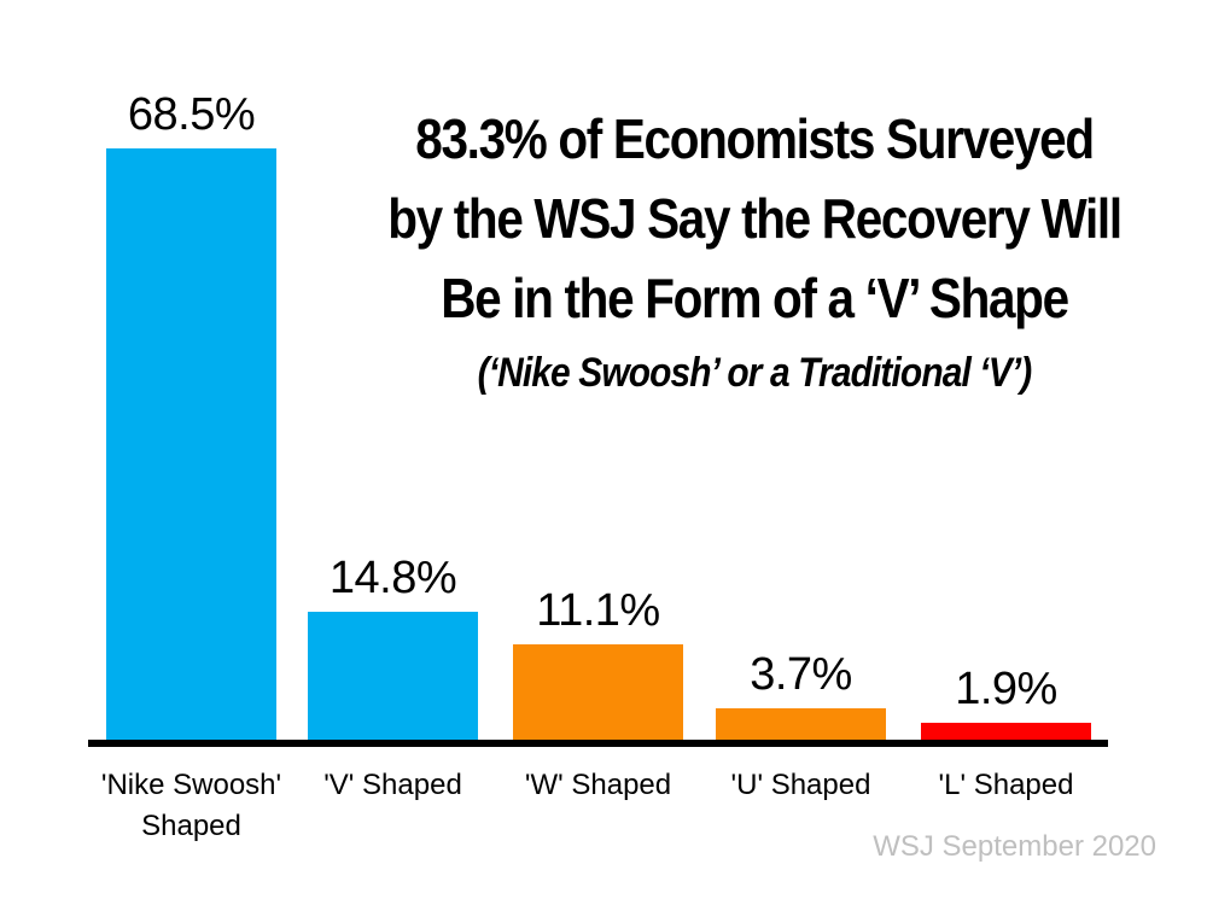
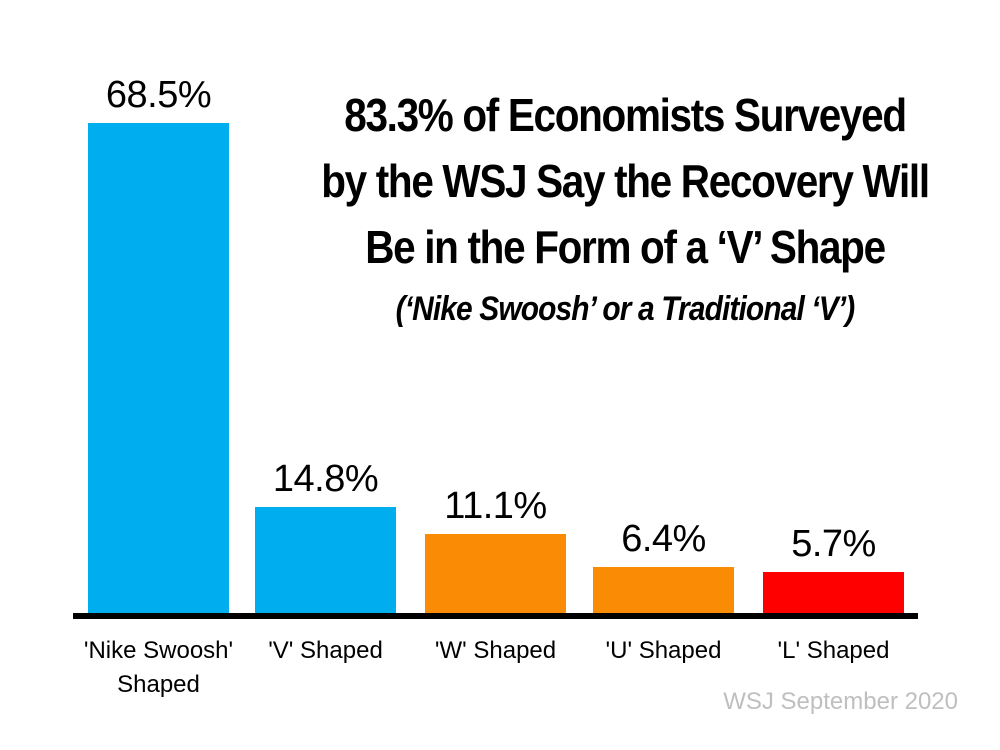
'U' Shaped: 3.7% -> 6.4%
'L' Shaped: 1.9% -> 5.7%
